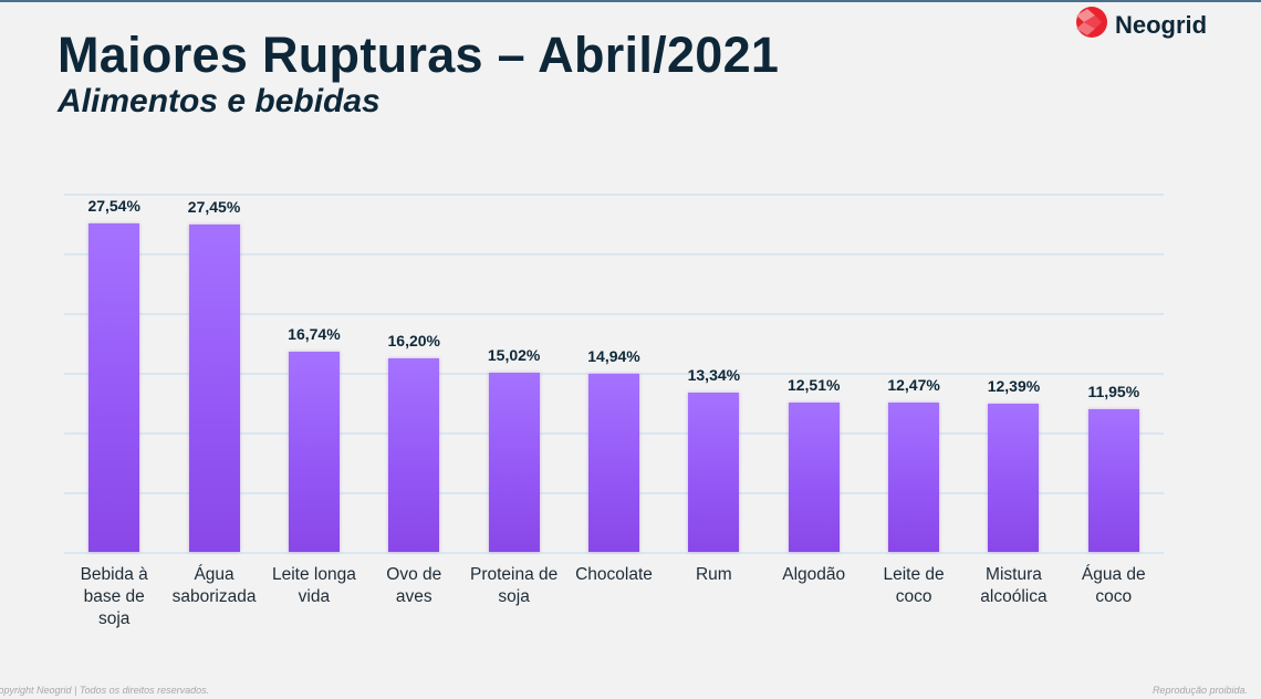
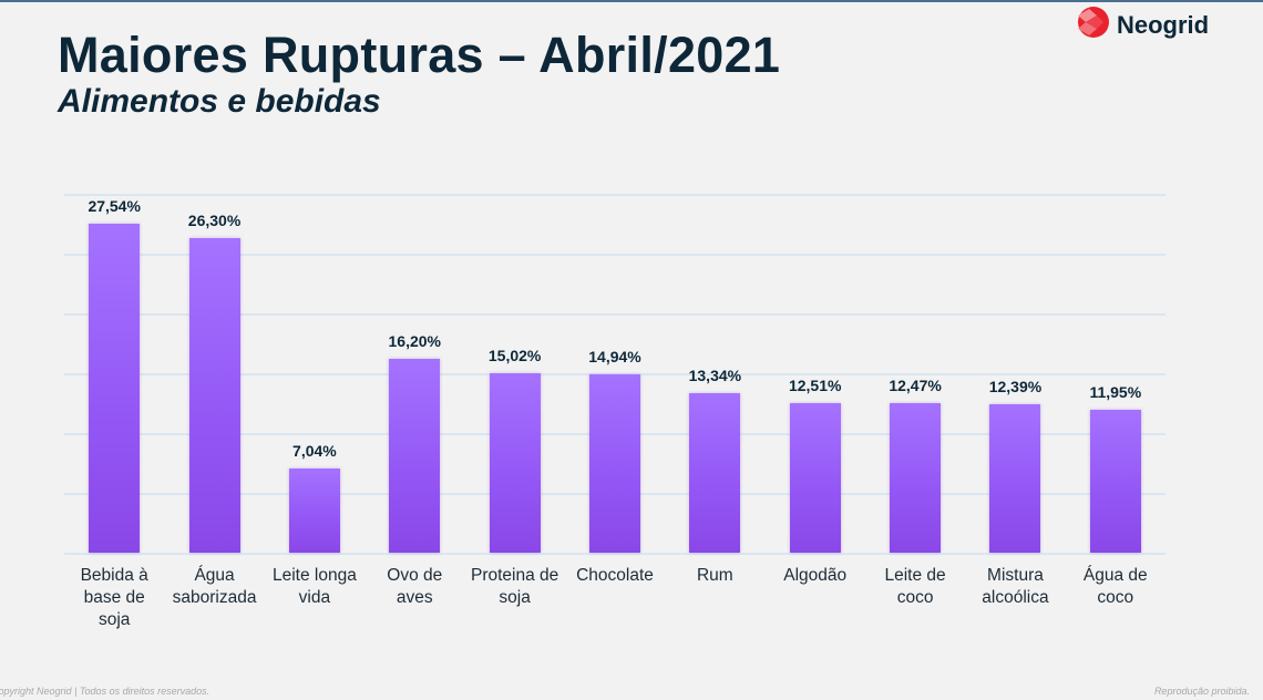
Água saborizada: 27,45% -> 26,30%
Leite longa vida: 16,74% -> 7,04%
